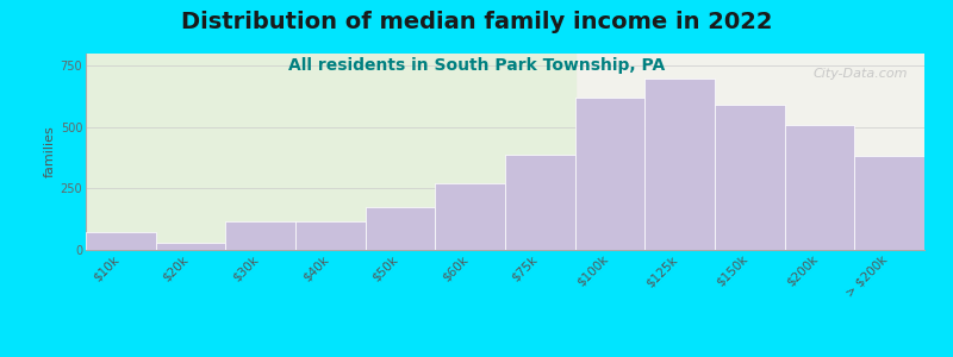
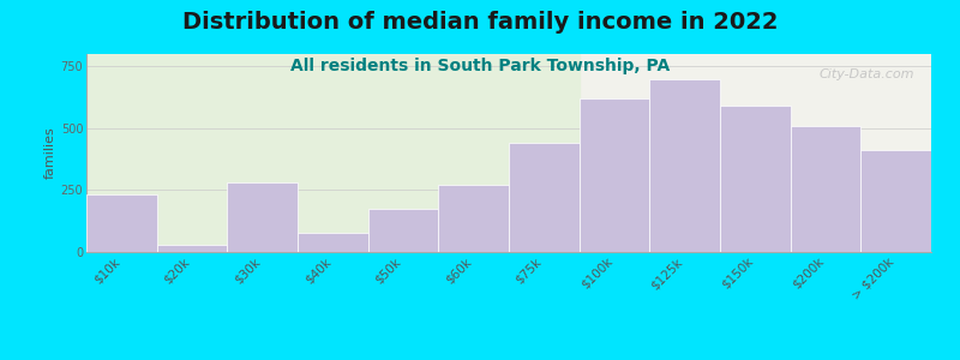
$10k: 75 -> 235
$30k: 115 -> 280
$40k: 115 -> 80
$75k: 390 -> 440
> $200k: 385 -> 410
